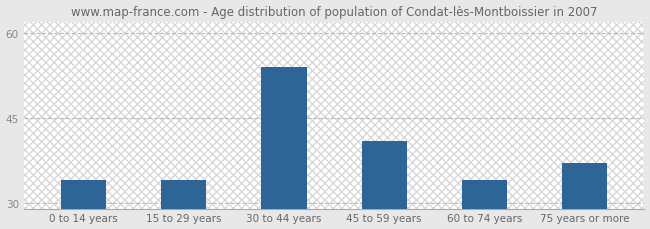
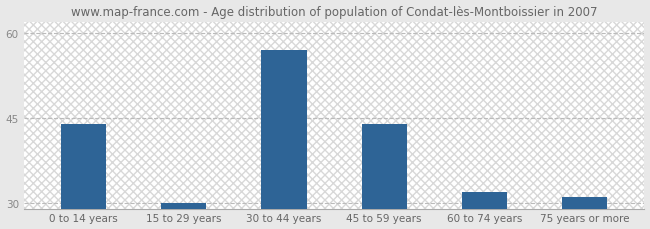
0 to 14 years: 34 -> 44
15 to 29 years: 34 -> 30
30 to 44 years: 54 -> 57
45 to 59 years: 41 -> 44
60 to 74 years: 34 -> 32
75 years or more: 37 -> 31
